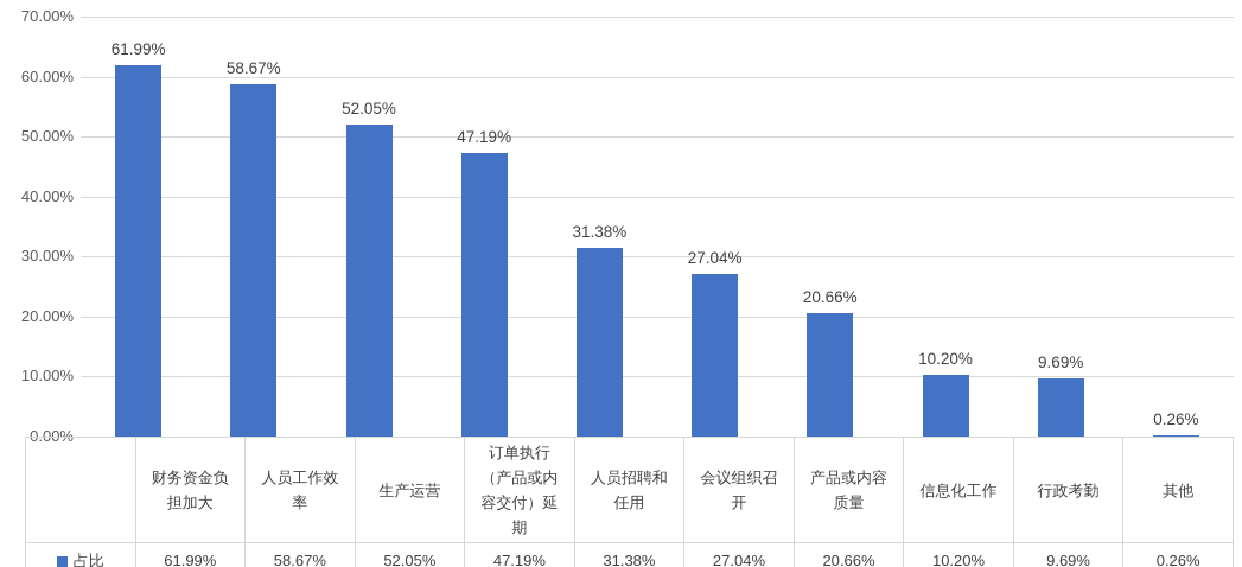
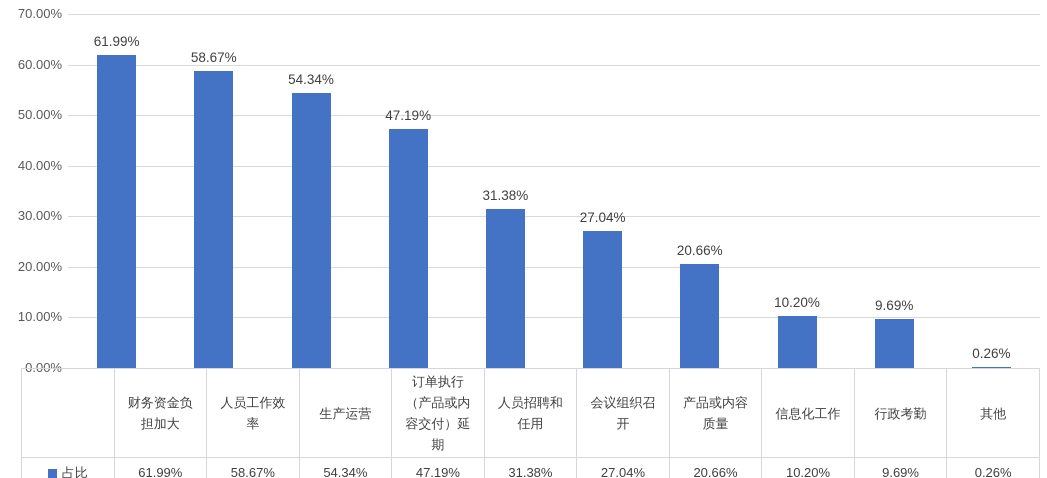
生产运营: 52.05% -> 54.34%
